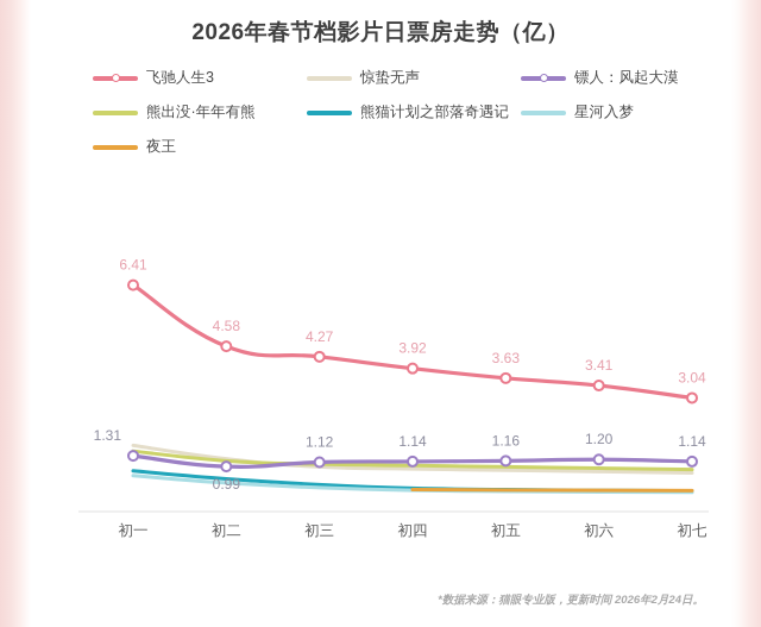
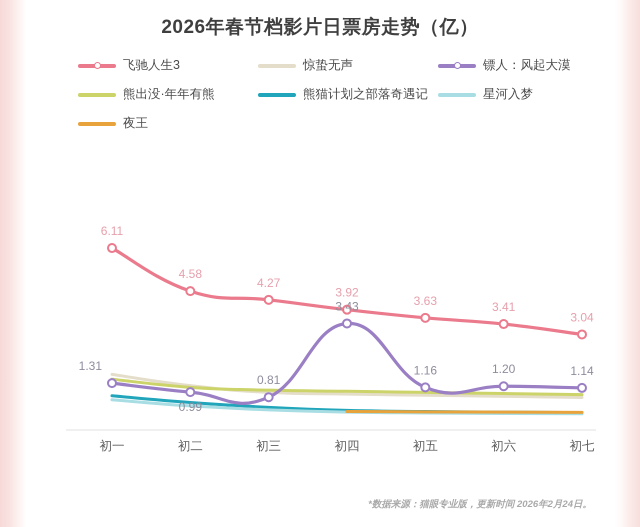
飞驰人生3/初一: 6.41 -> 6.11
镖人：风起大漠/初三: 1.12 -> 0.81
镖人：风起大漠/初四: 1.14 -> 3.43
